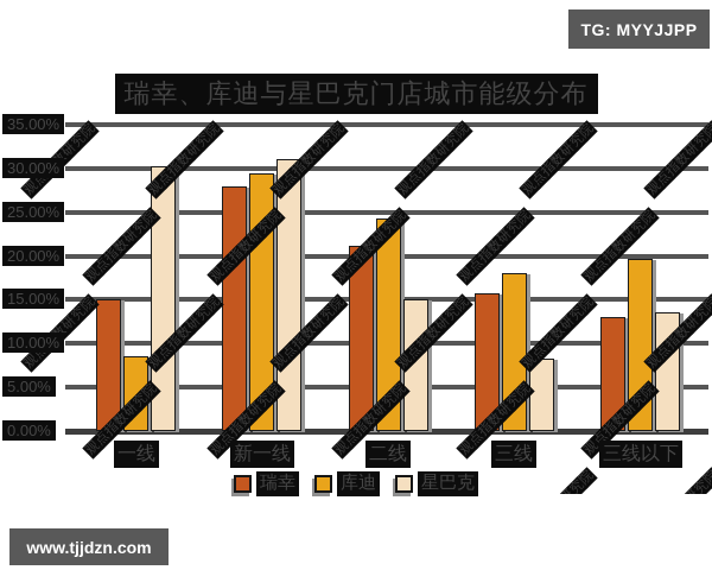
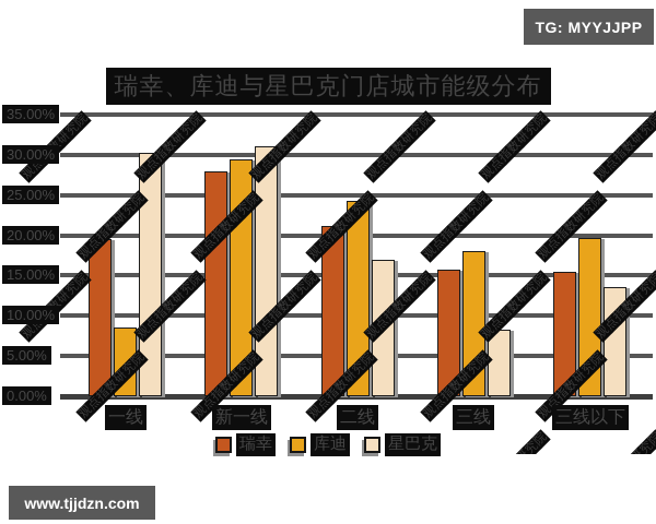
瑞幸/一线: 15% -> 20%
星巴克/二线: 15% -> 17%
瑞幸/三线以下: 13% -> 16%
